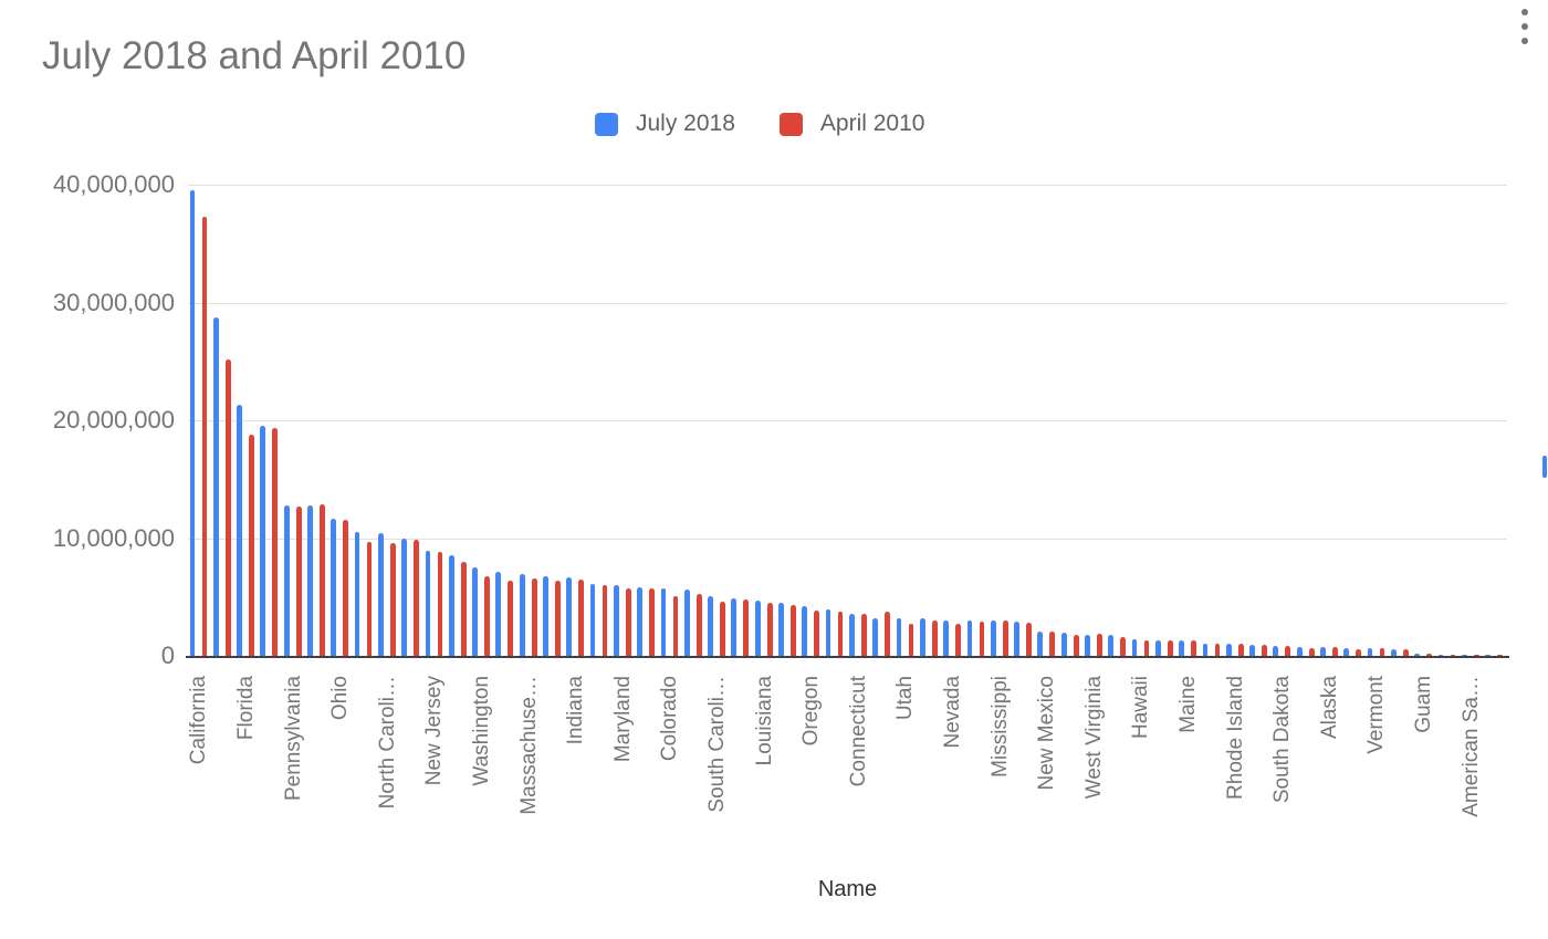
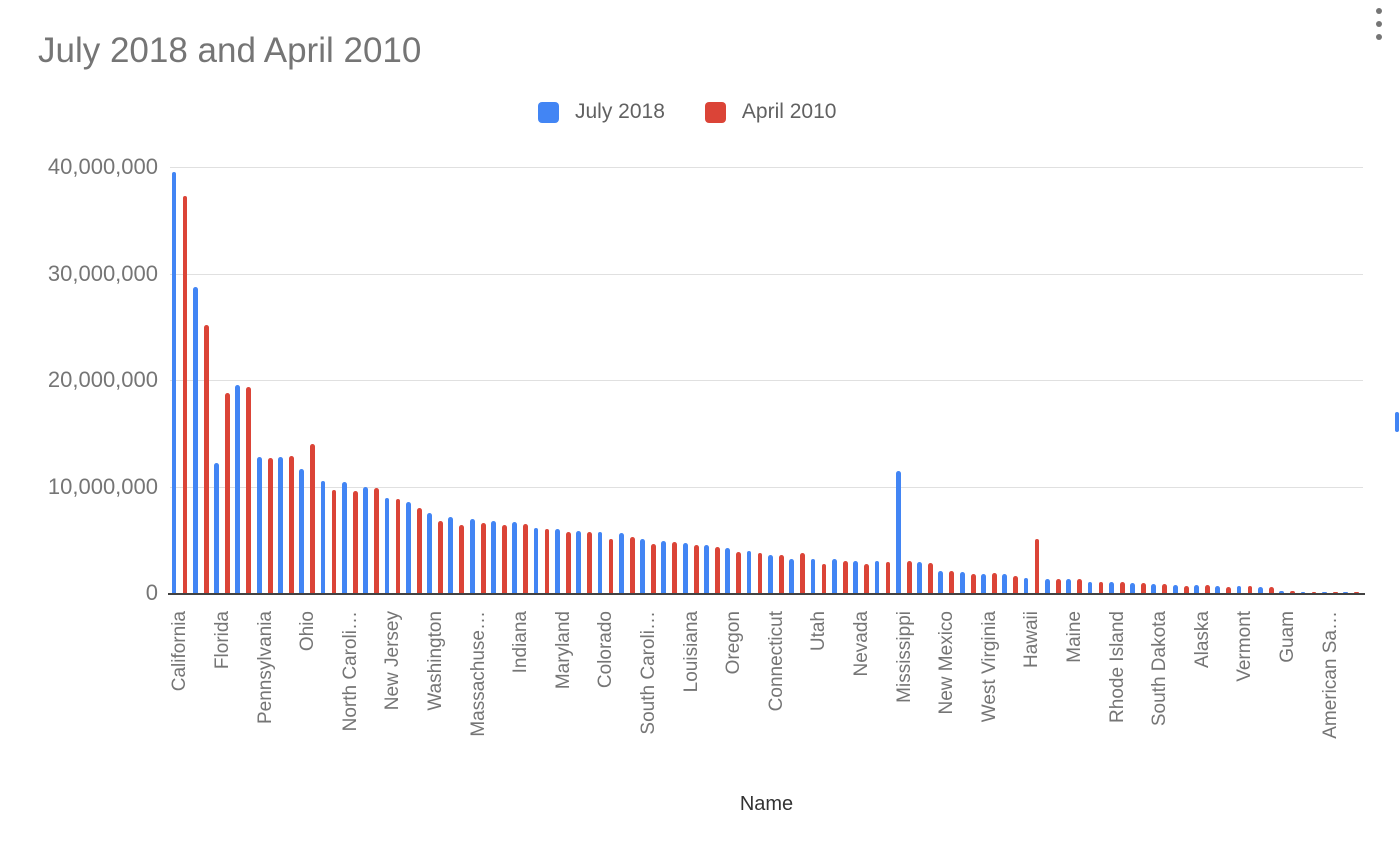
July 2018/Florida: 21300000 -> 12200000
April 2010/Ohio: 11500000 -> 14000000
July 2018/Mississippi: 3000000 -> 11500000
April 2010/Hawaii: 1400000 -> 5100000
